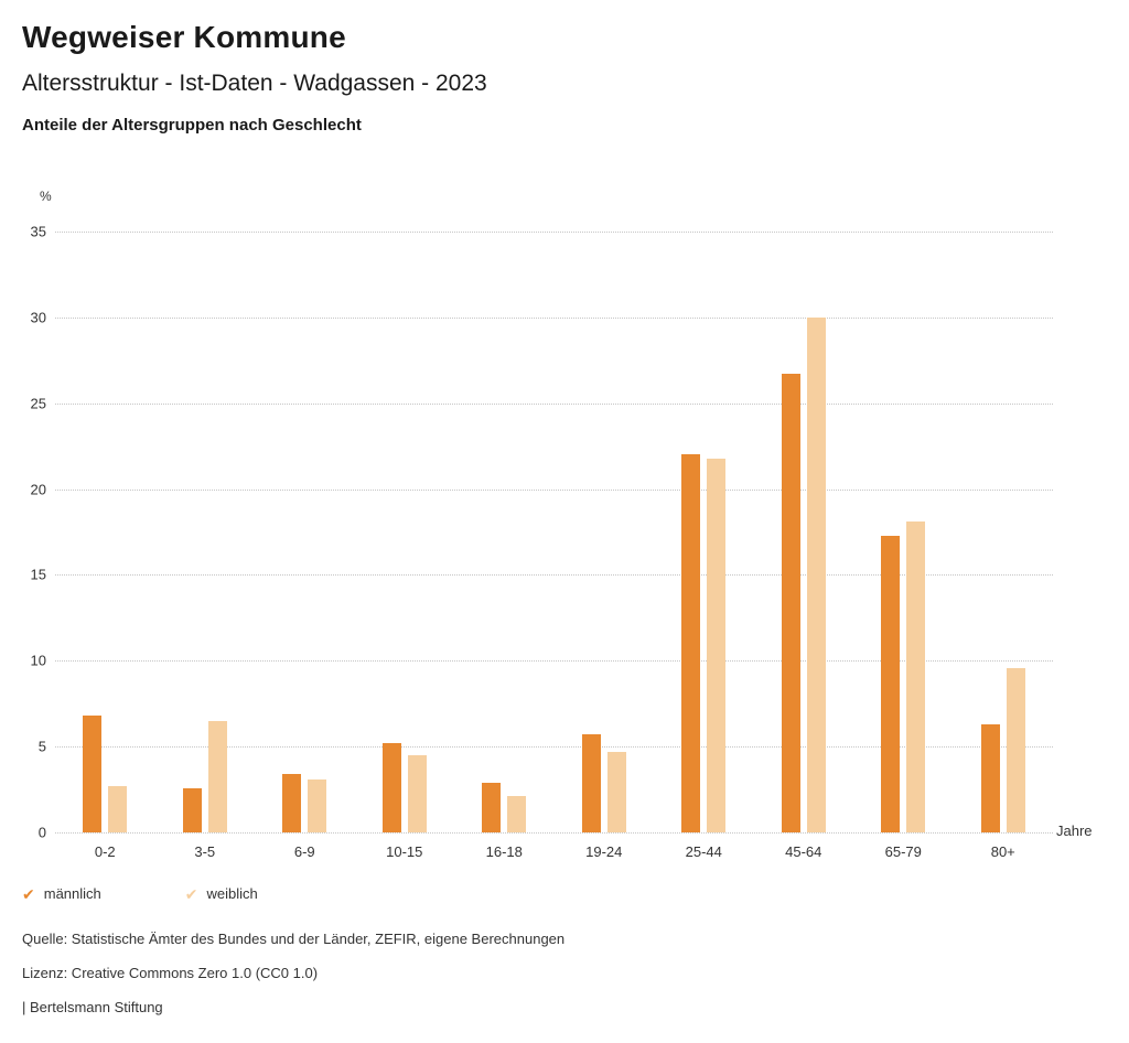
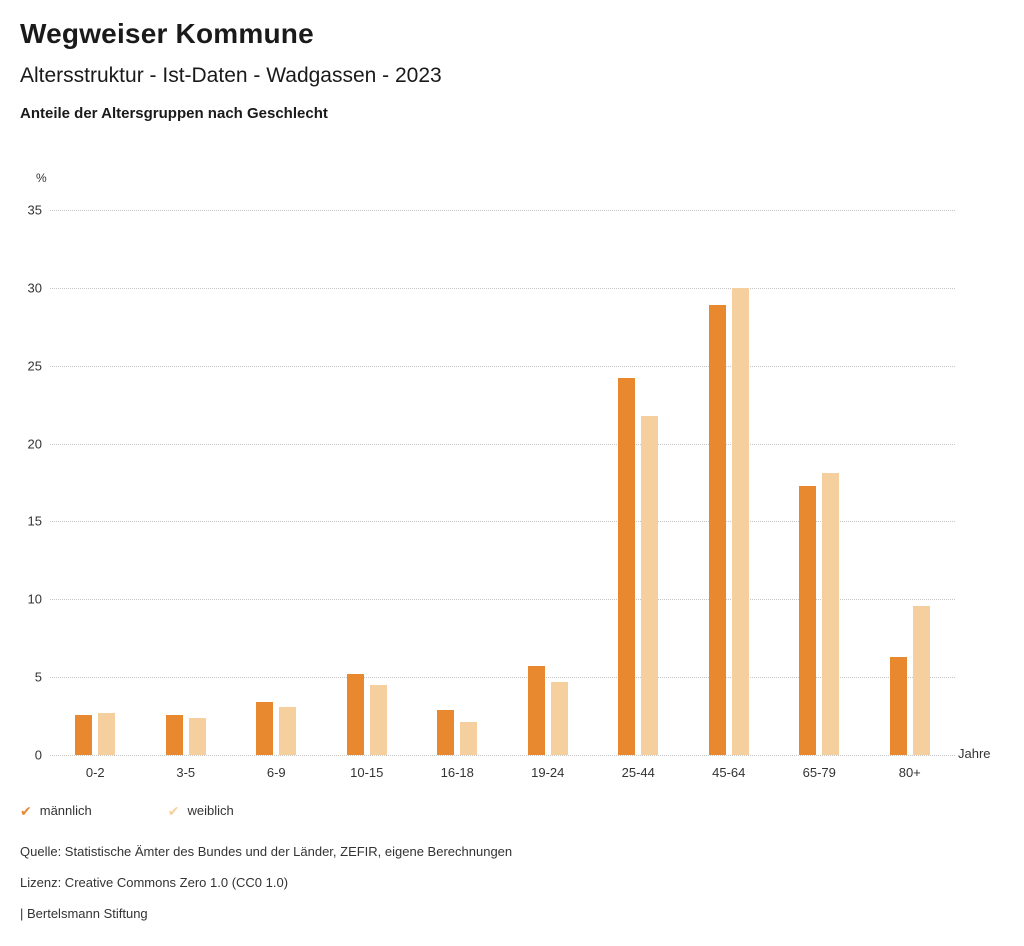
männlich/0-2: 6.8 -> 2.6
weiblich/3-5: 6.5 -> 2.4
männlich/25-44: 22.0 -> 24.2
männlich/45-64: 26.7 -> 28.9
